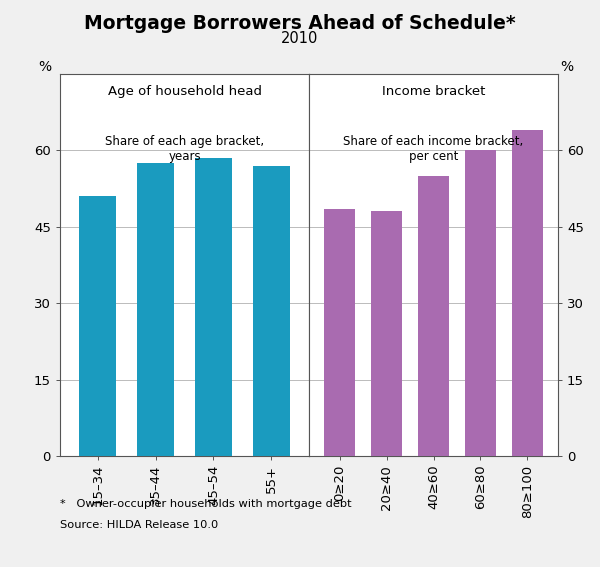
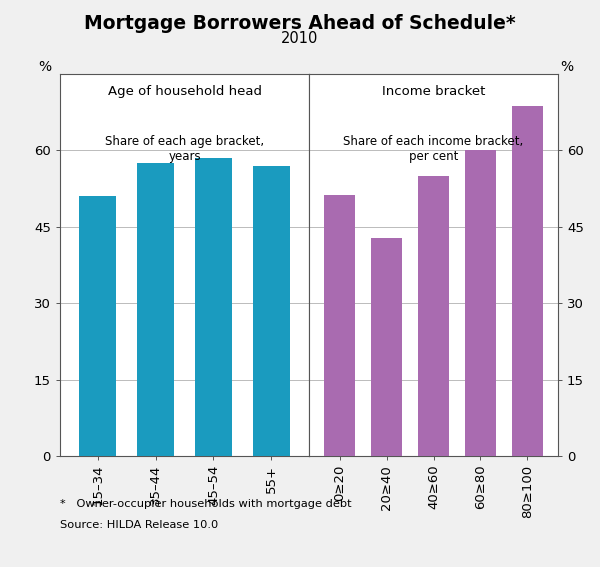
0≥20: 48.5 -> 51.2
20≥40: 48.0 -> 42.8
80≥100: 64.0 -> 68.6
